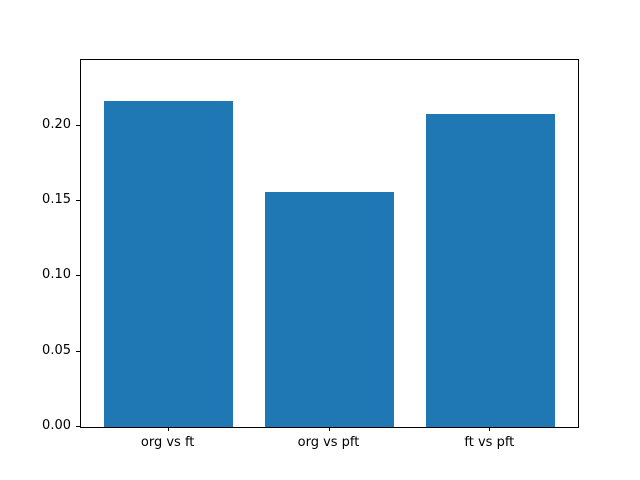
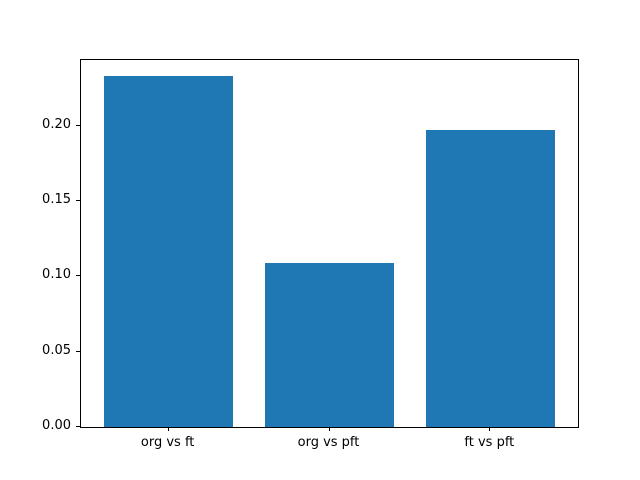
org vs ft: 0.216 -> 0.233
org vs pft: 0.156 -> 0.109
ft vs pft: 0.208 -> 0.197
